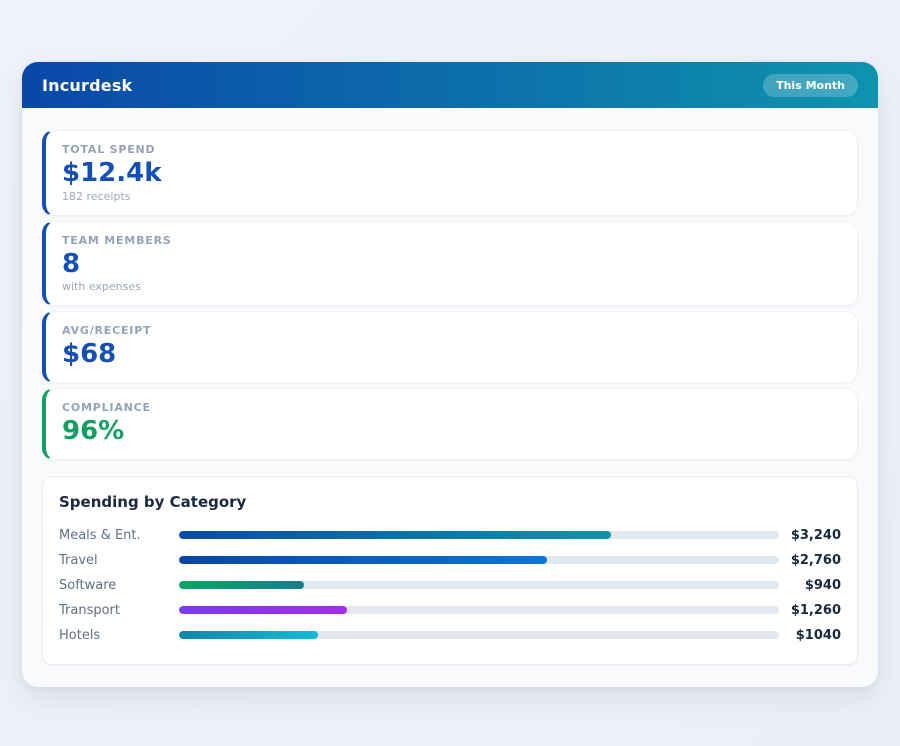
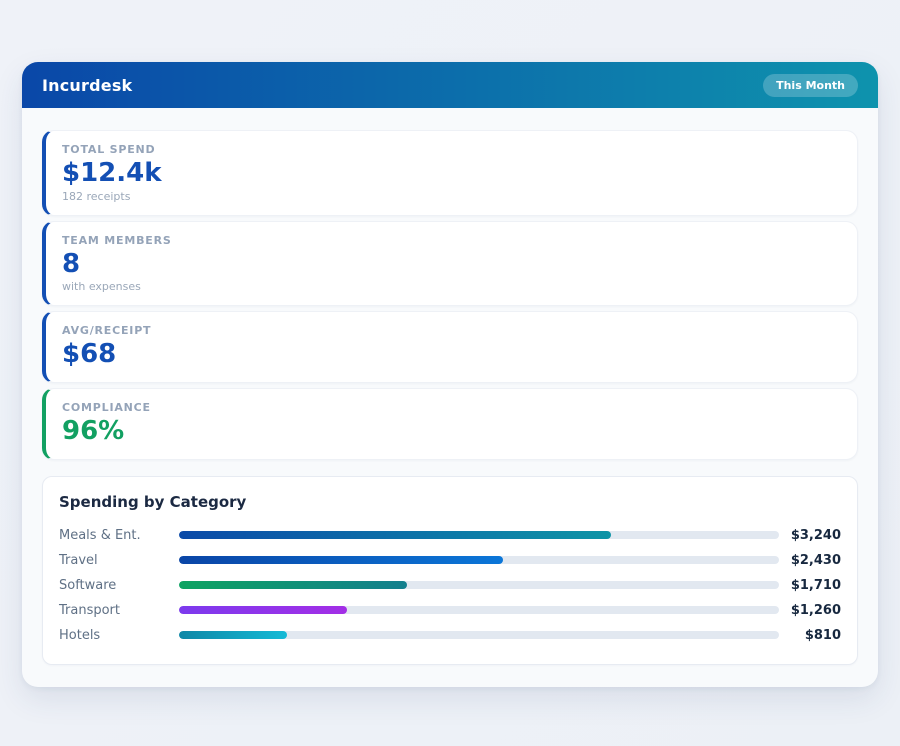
Travel: $2,760 -> $2,430
Software: $940 -> $1,710
Hotels: $1040 -> $810
